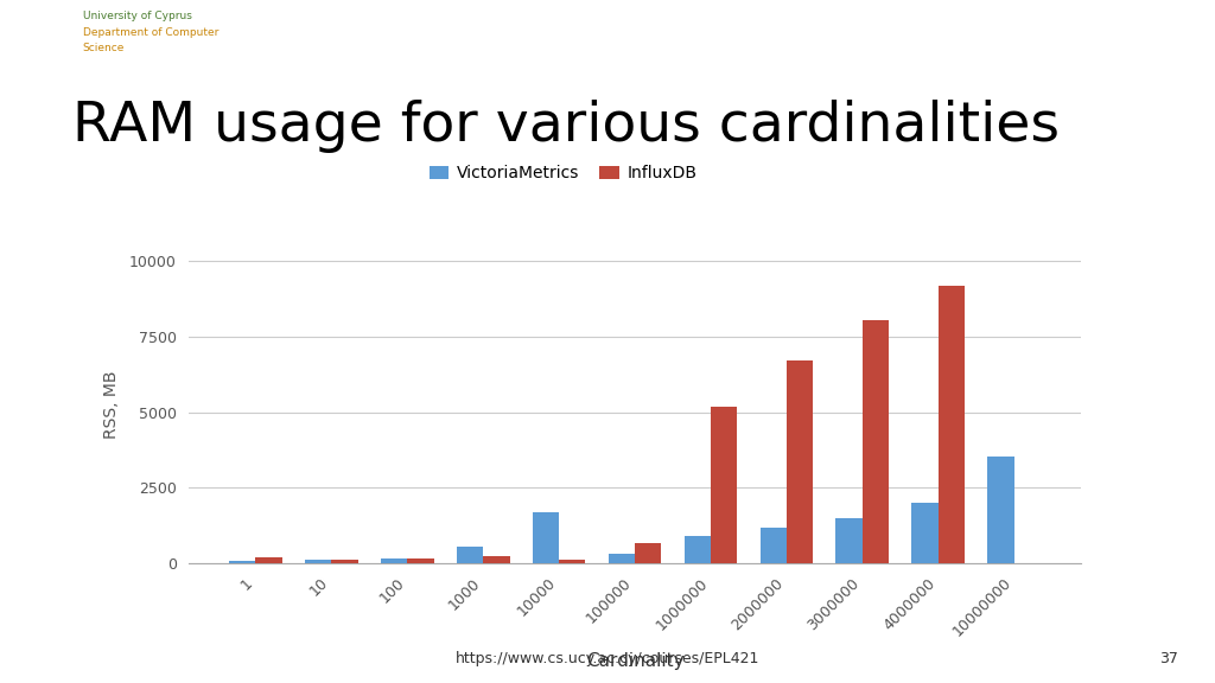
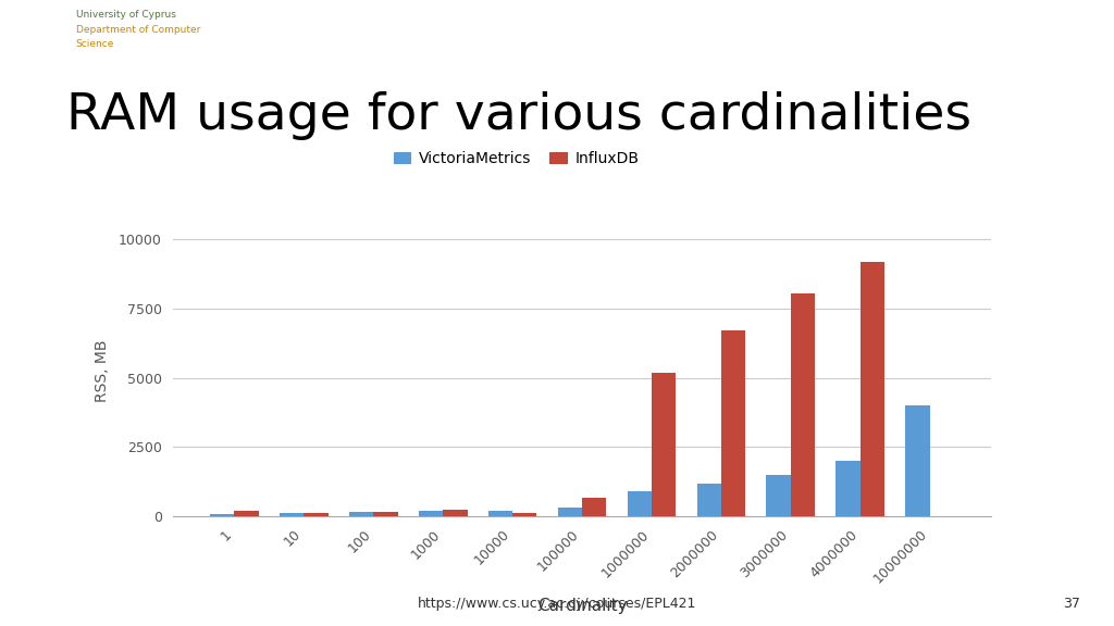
VictoriaMetrics/1000: 550 -> 210
VictoriaMetrics/10000: 1700 -> 220
VictoriaMetrics/10000000: 3550 -> 4000
